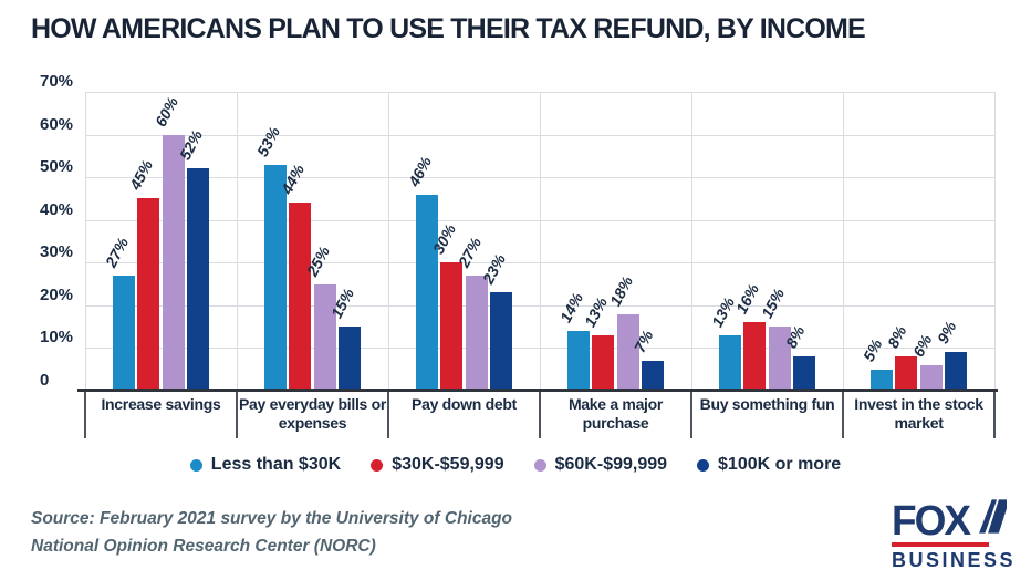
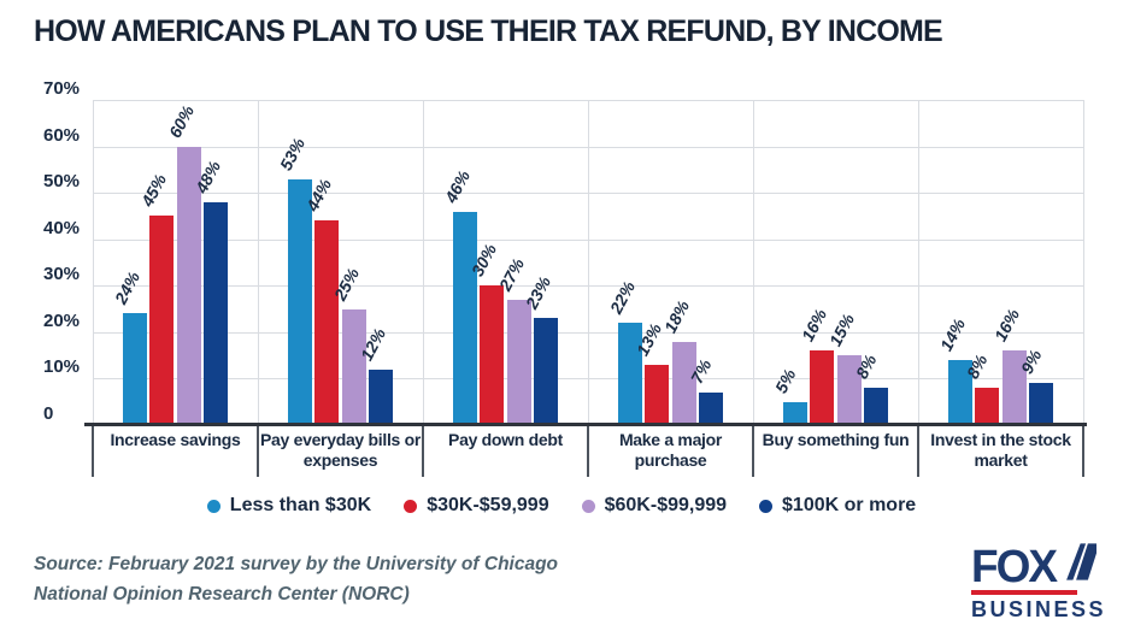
Less than $30K/Increase savings: 27% -> 24%
$100K or more/Increase savings: 52% -> 48%
$100K or more/Pay everyday bills or expenses: 15% -> 12%
Less than $30K/Make a major purchase: 14% -> 22%
Less than $30K/Buy something fun: 13% -> 5%
Less than $30K/Invest in the stock market: 5% -> 14%
$60K-$99,999/Invest in the stock market: 6% -> 16%
